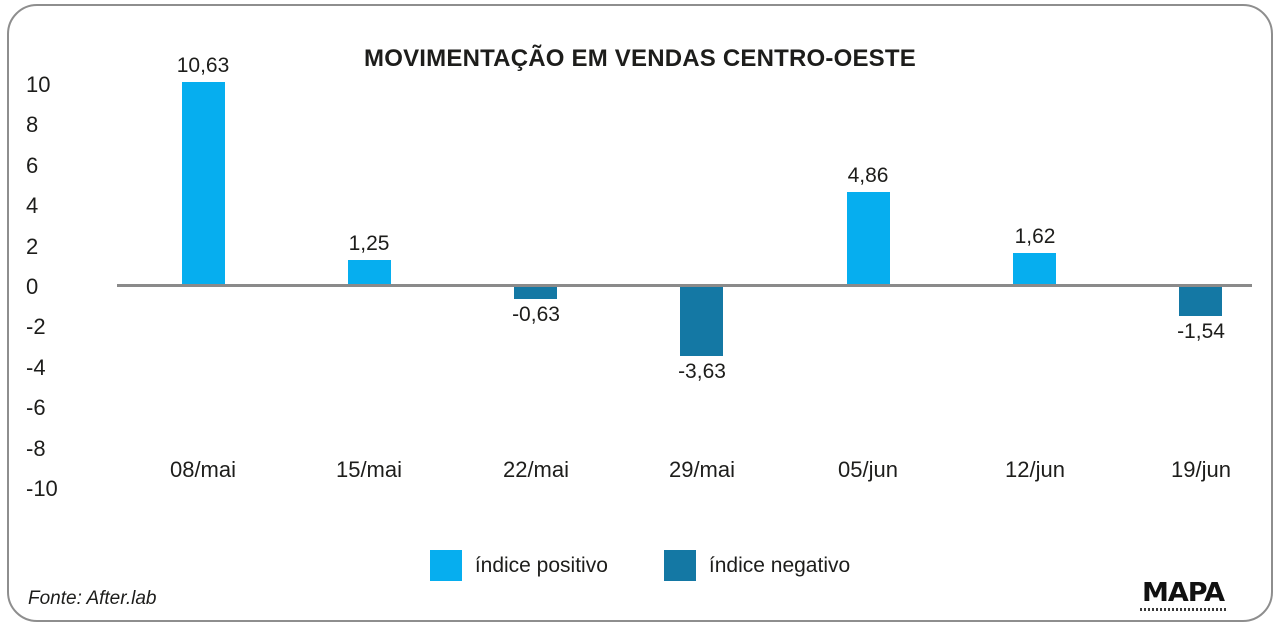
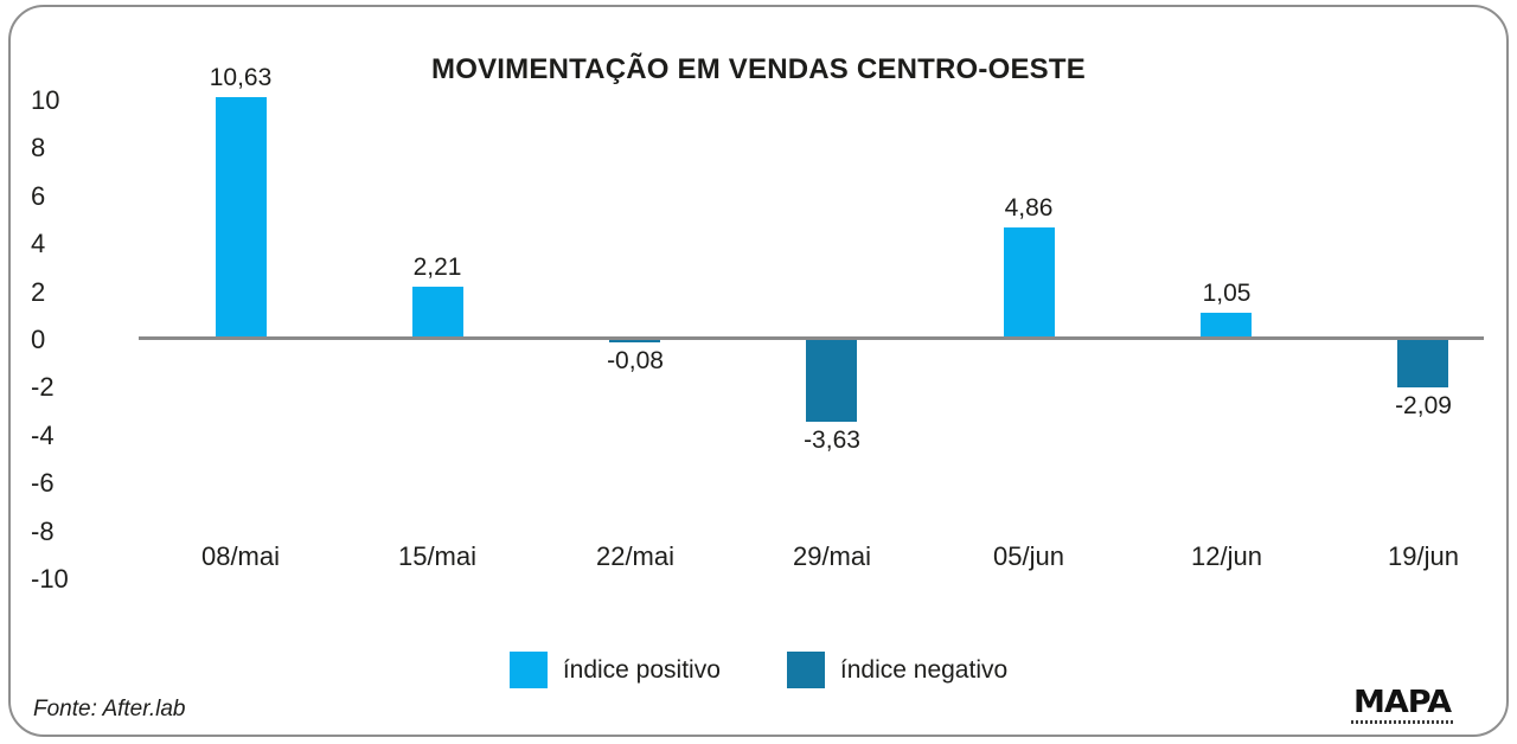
15/mai: 1,25 -> 2,21
22/mai: -0,63 -> -0,08
12/jun: 1,62 -> 1,05
19/jun: -1,54 -> -2,09
